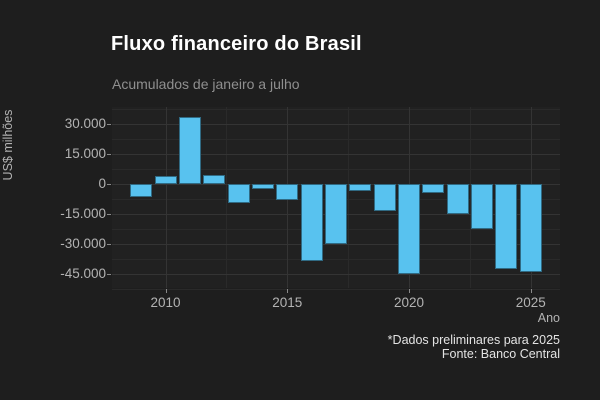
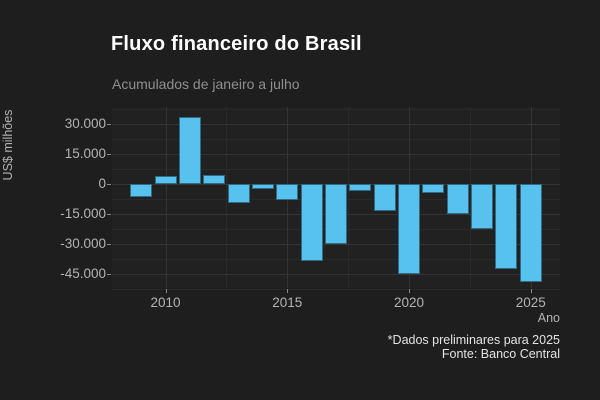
2025: -44000 -> -49000
